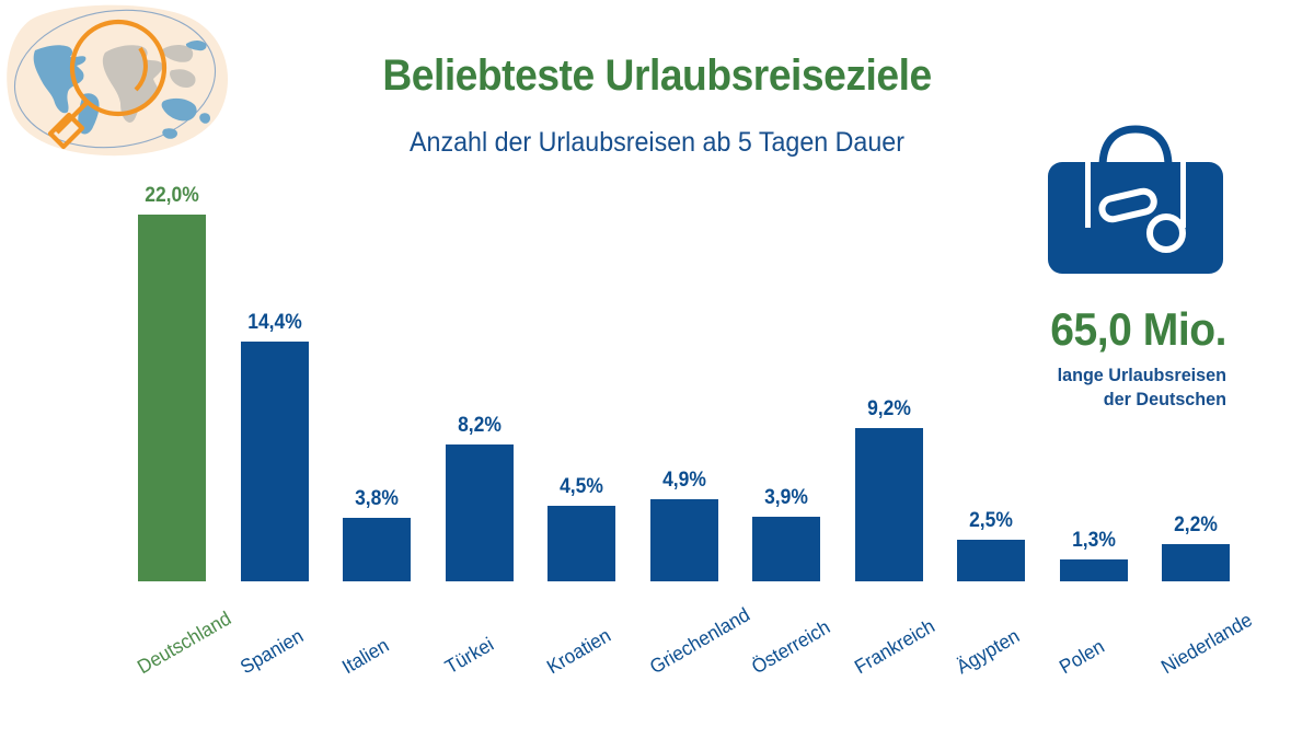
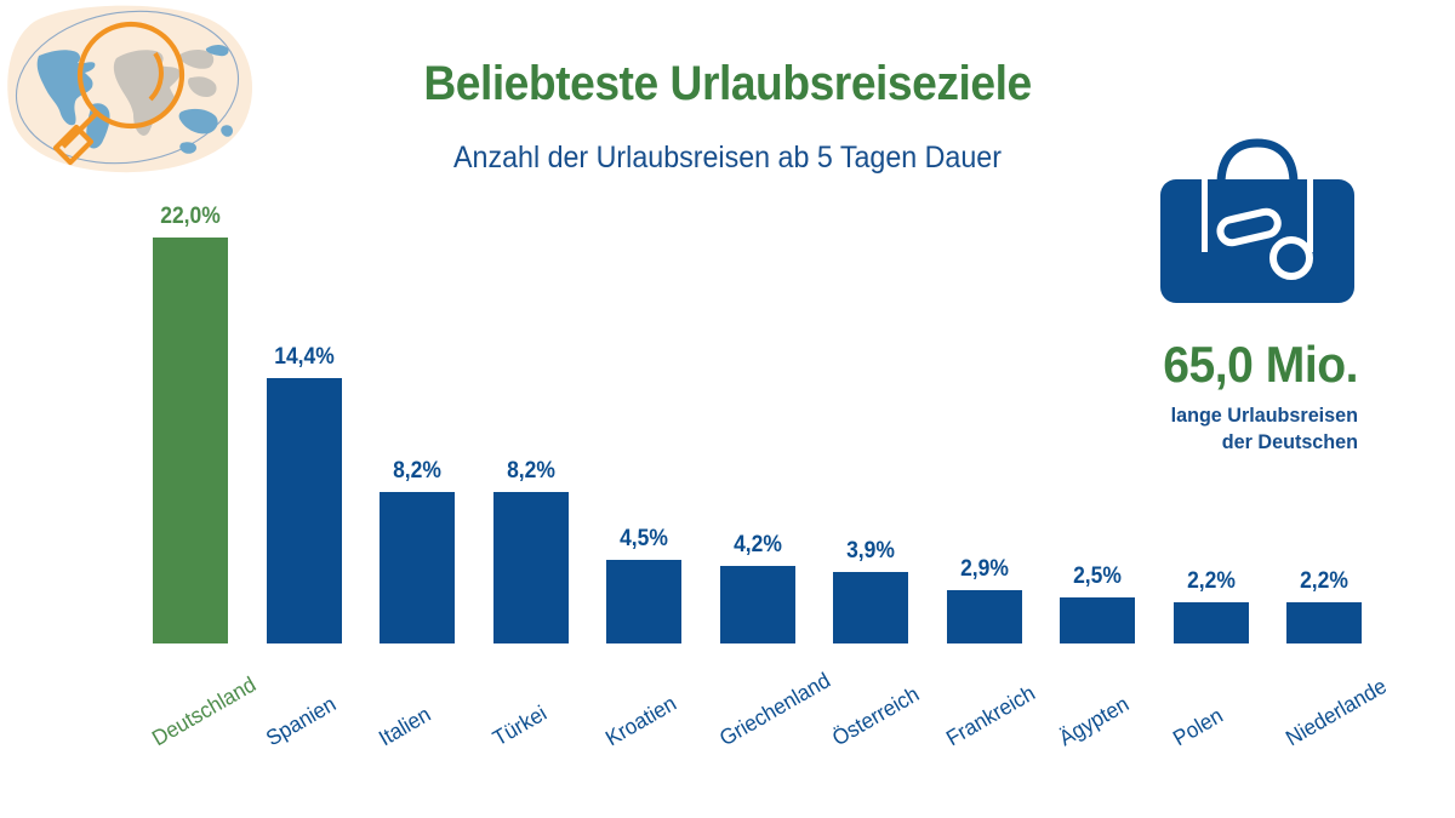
Italien: 3,8% -> 8,2%
Griechenland: 4,9% -> 4,2%
Frankreich: 9,2% -> 2,9%
Polen: 1,3% -> 2,2%
